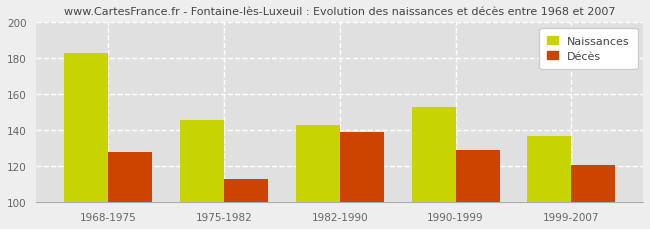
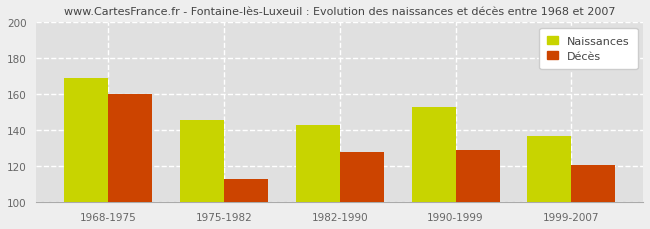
Naissances/1968-1975: 183 -> 169
Décès/1968-1975: 128 -> 160
Décès/1982-1990: 139 -> 128
